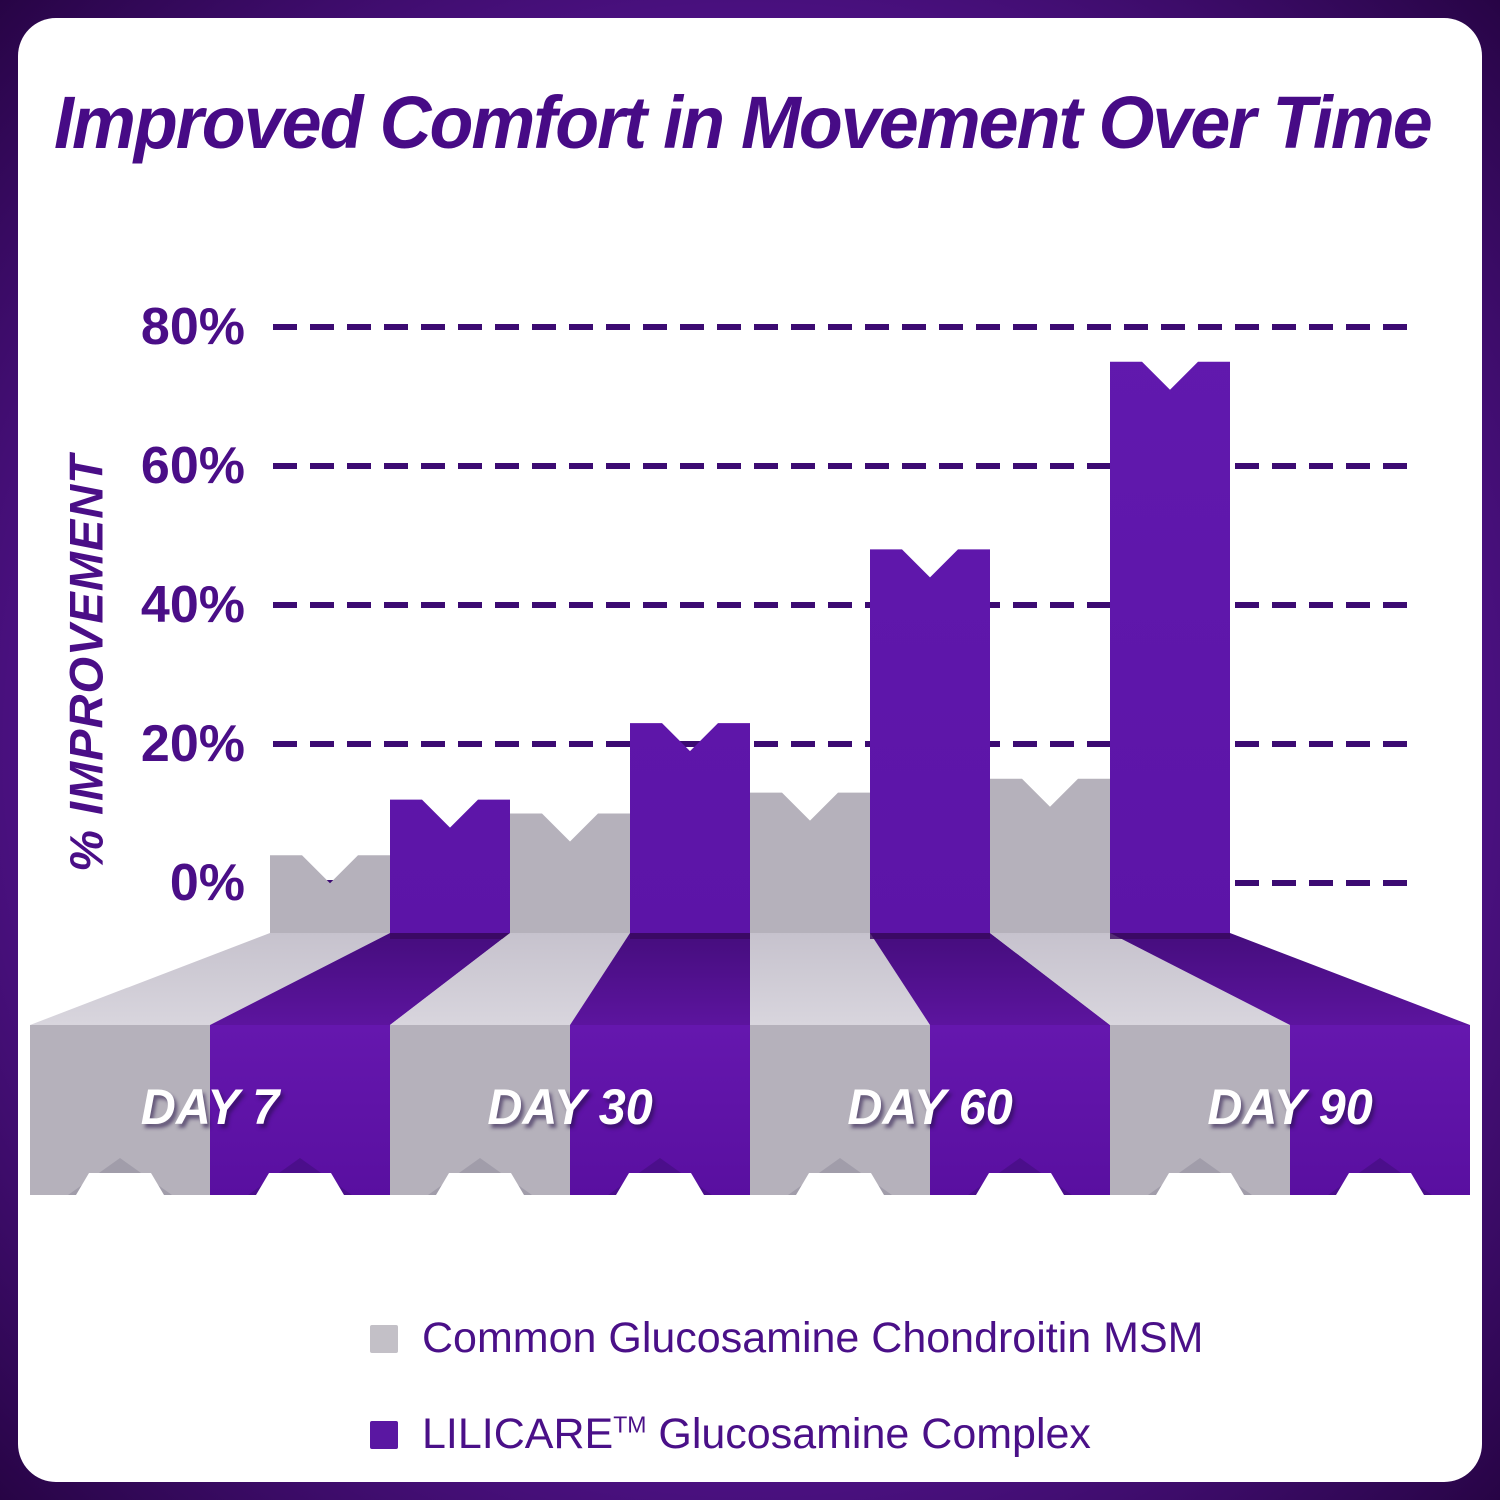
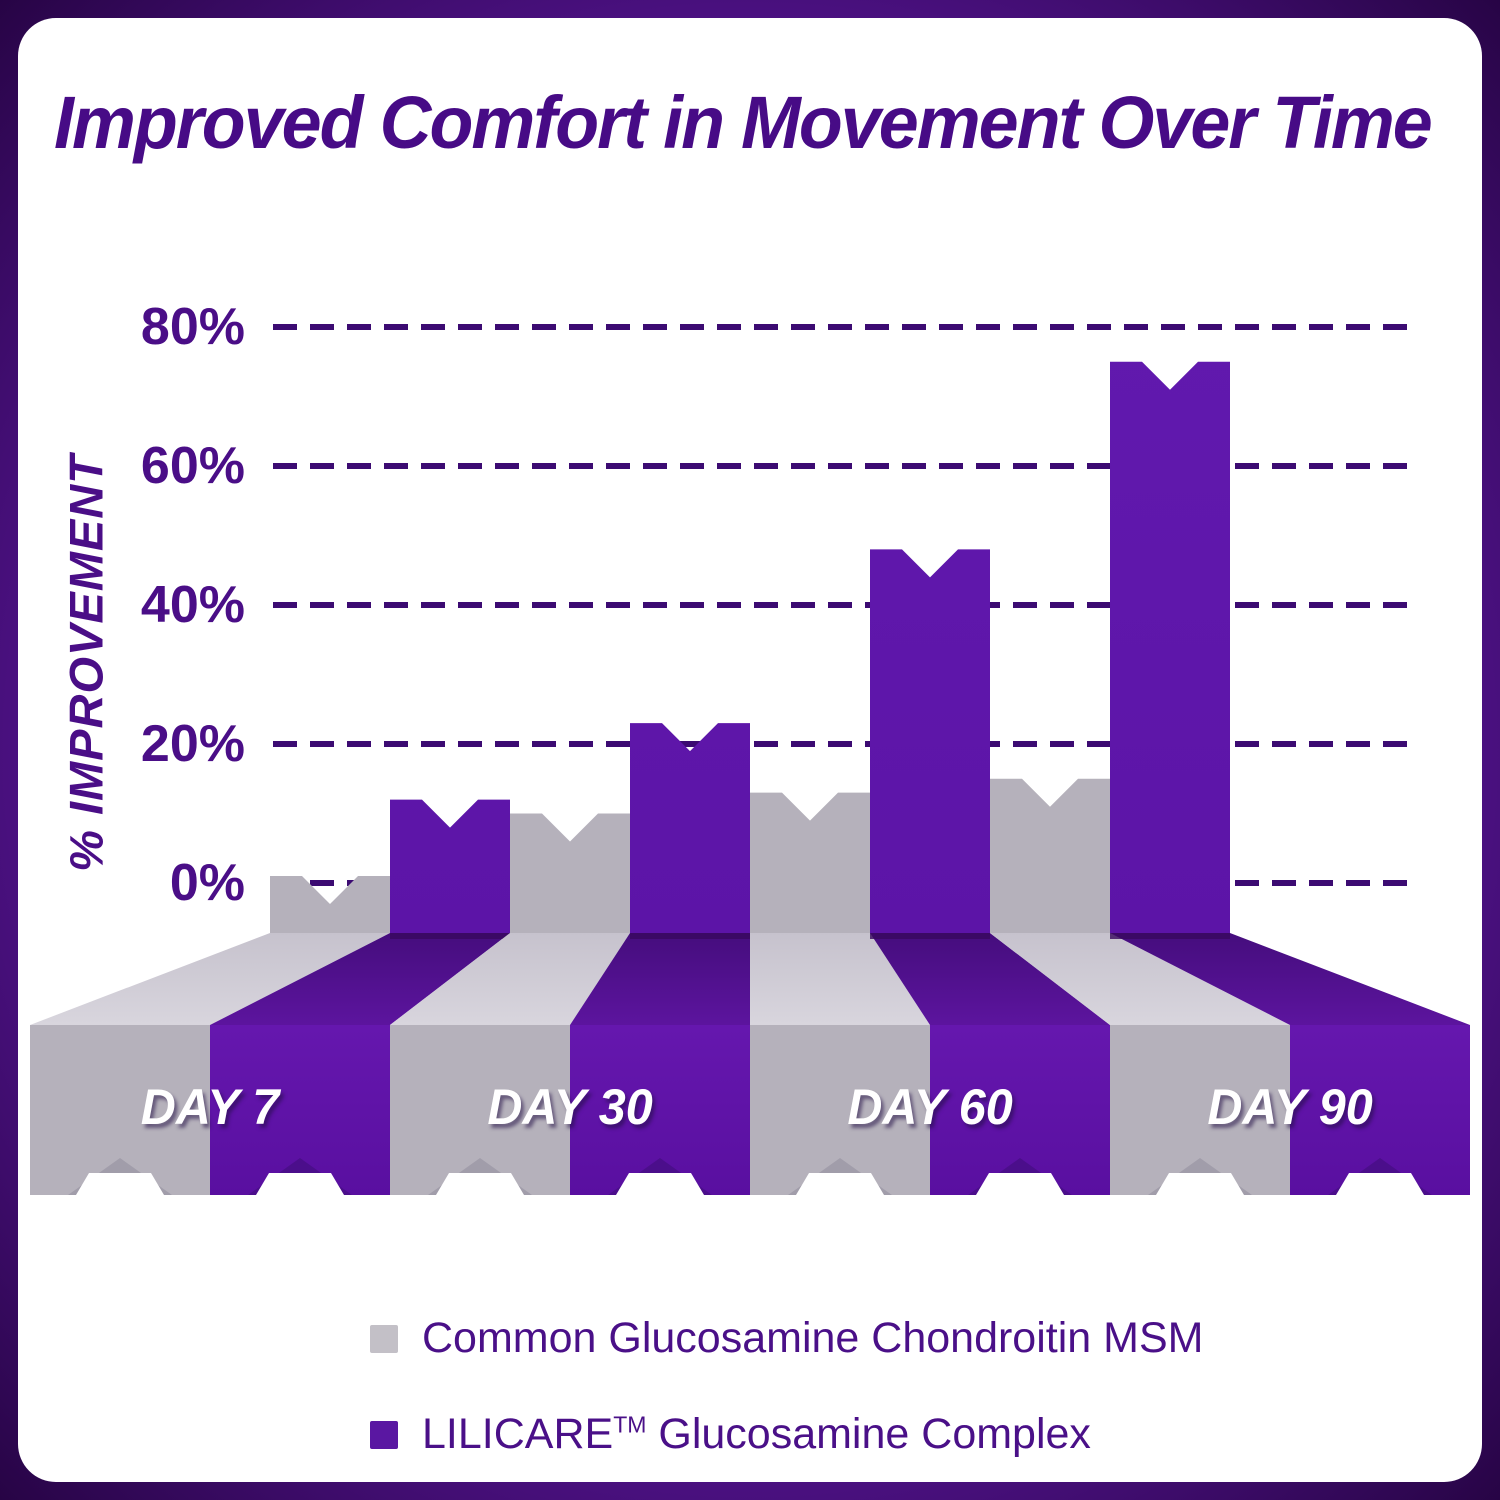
Common Glucosamine Chondroitin MSM/DAY 7: 4% -> 1%
